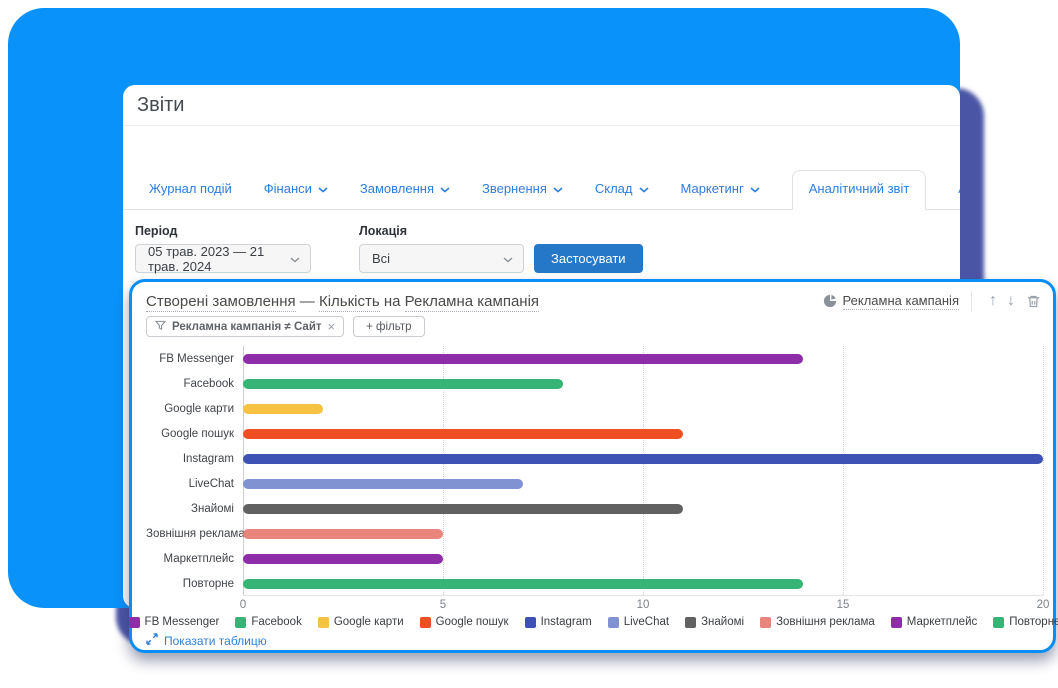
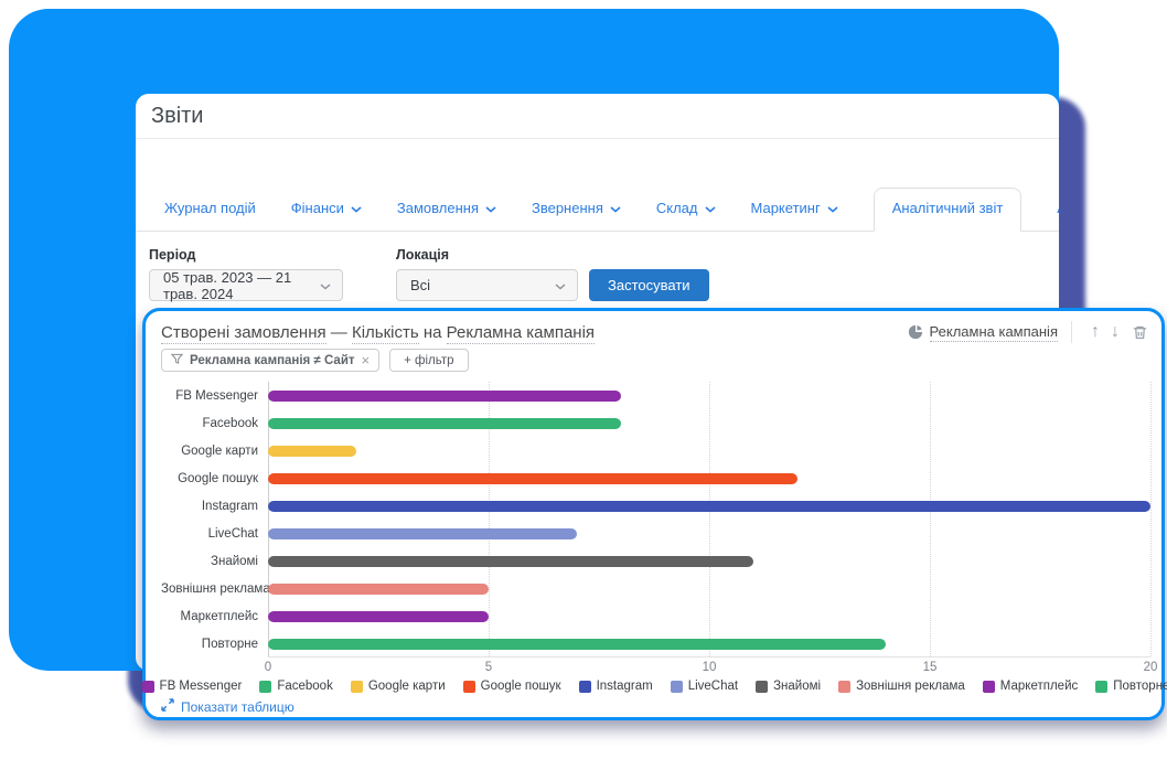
FB Messenger: 14 -> 8
Google пошук: 11 -> 12
